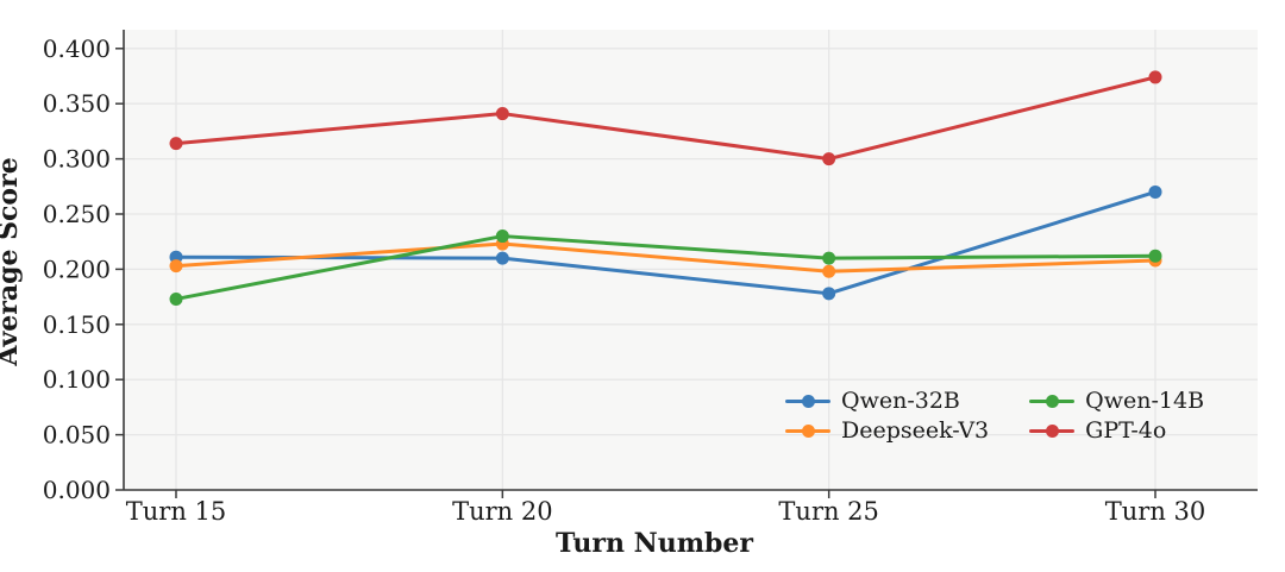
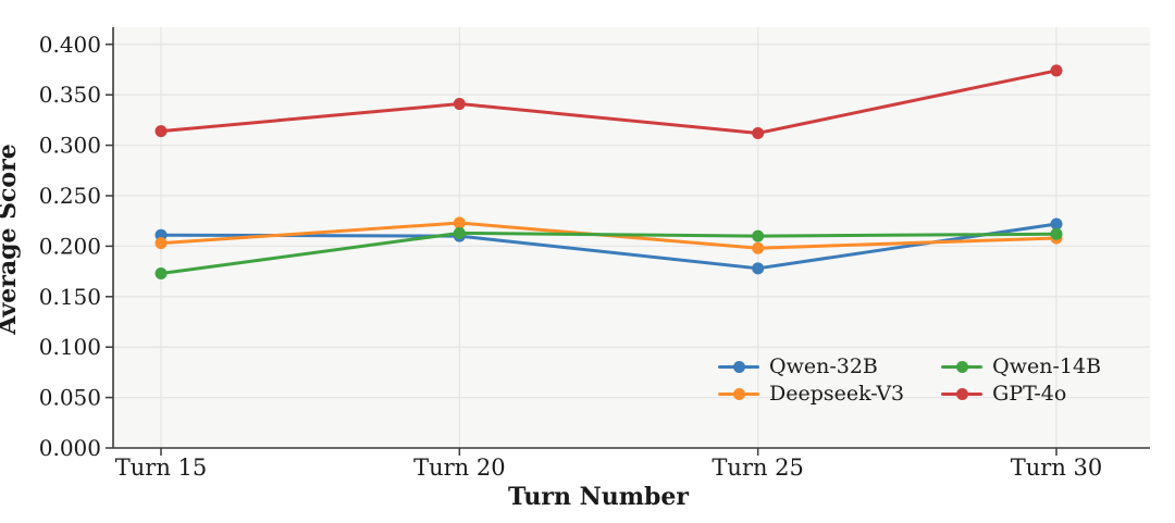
Qwen-14B/Turn 20: 0.23 -> 0.21
GPT-4o/Turn 25: 0.30 -> 0.31
Qwen-32B/Turn 30: 0.27 -> 0.22
